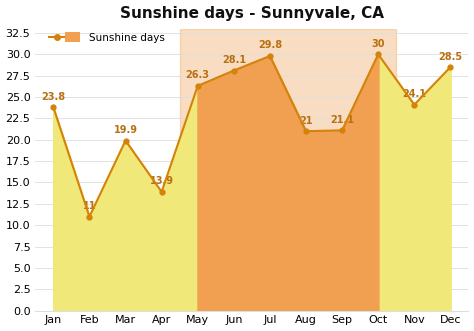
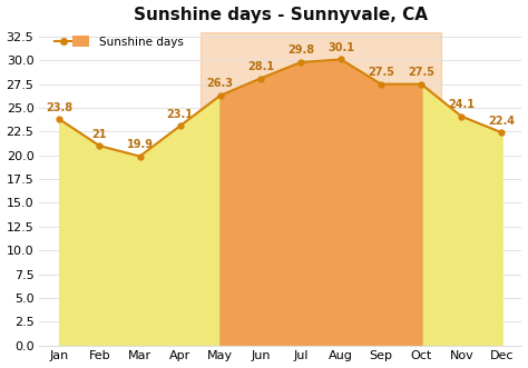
Sunshine days/Feb: 11 -> 21
Sunshine days/Apr: 13.9 -> 23.1
Sunshine days/Aug: 21 -> 30.1
Sunshine days/Sep: 21.1 -> 27.5
Sunshine days/Oct: 30 -> 27.5
Sunshine days/Dec: 28.5 -> 22.4
